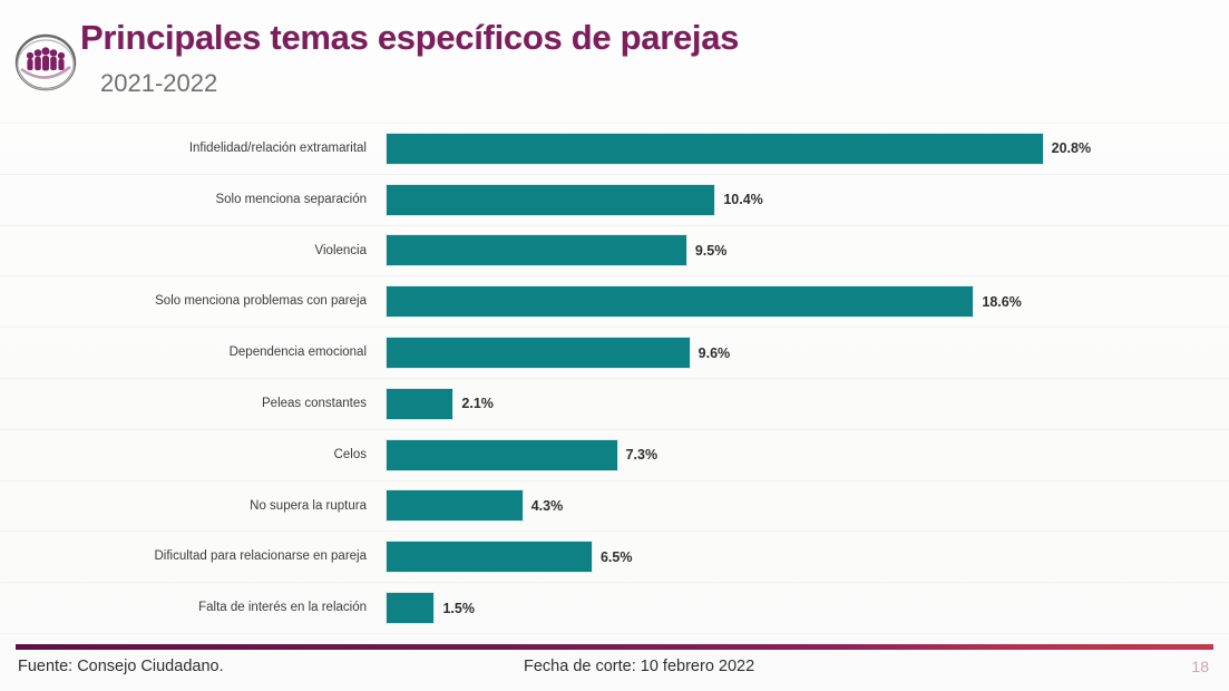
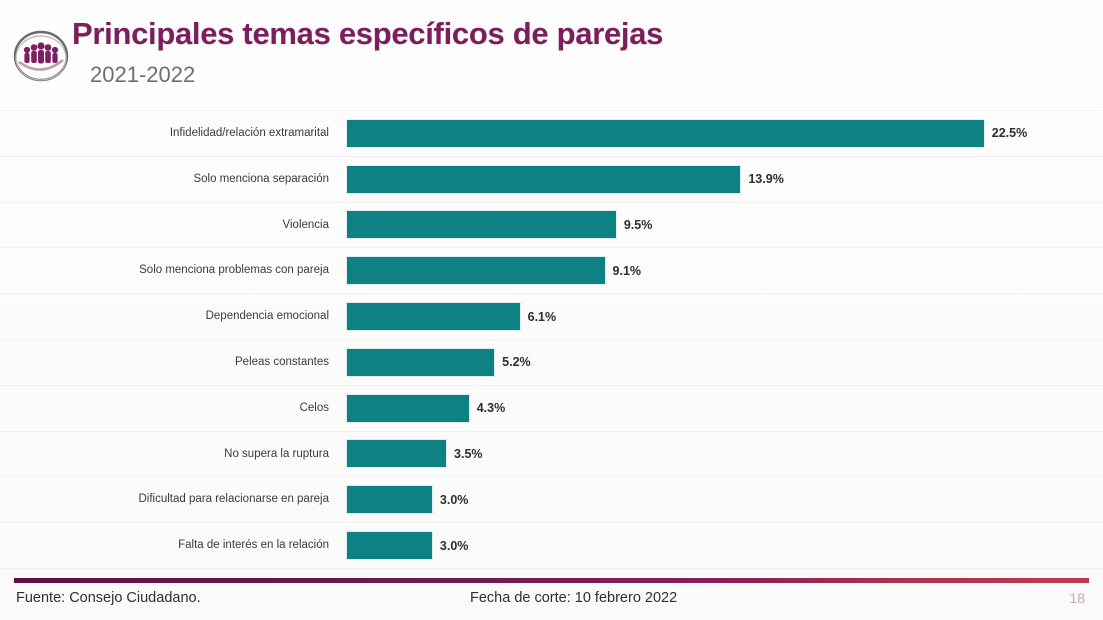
Infidelidad/relación extramarital: 20.8% -> 22.5%
Solo menciona separación: 10.4% -> 13.9%
Solo menciona problemas con pareja: 18.6% -> 9.1%
Dependencia emocional: 9.6% -> 6.1%
Peleas constantes: 2.1% -> 5.2%
Celos: 7.3% -> 4.3%
No supera la ruptura: 4.3% -> 3.5%
Dificultad para relacionarse en pareja: 6.5% -> 3.0%
Falta de interés en la relación: 1.5% -> 3.0%
